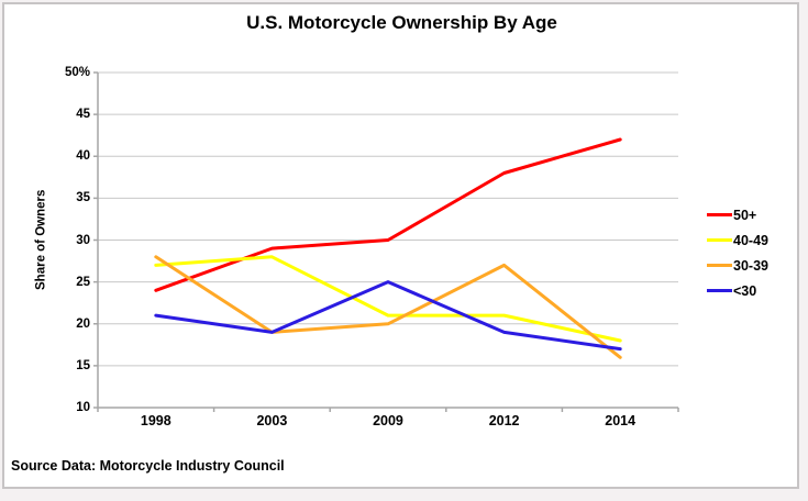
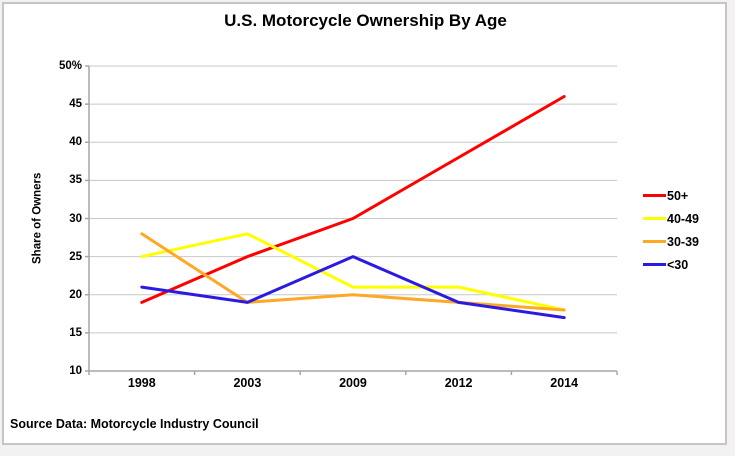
50+/1998: 24% -> 19%
40-49/1998: 27% -> 25%
50+/2003: 29% -> 25%
30-39/2012: 27% -> 19%
50+/2014: 42% -> 46%
30-39/2014: 16% -> 18%
